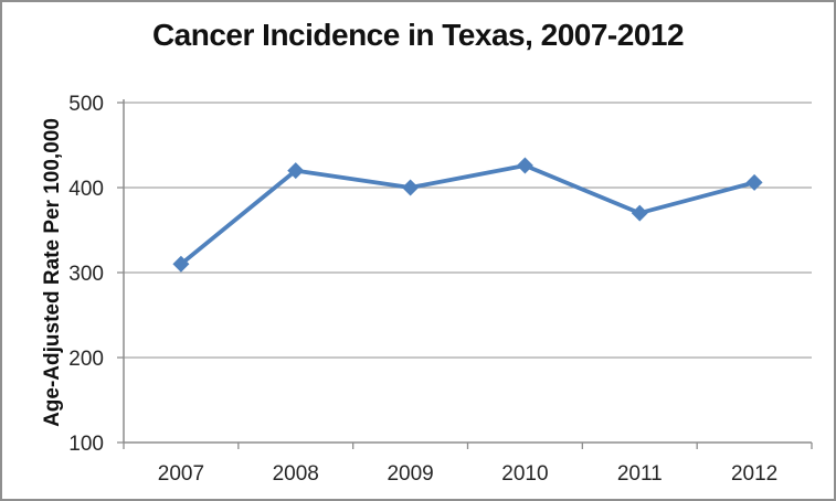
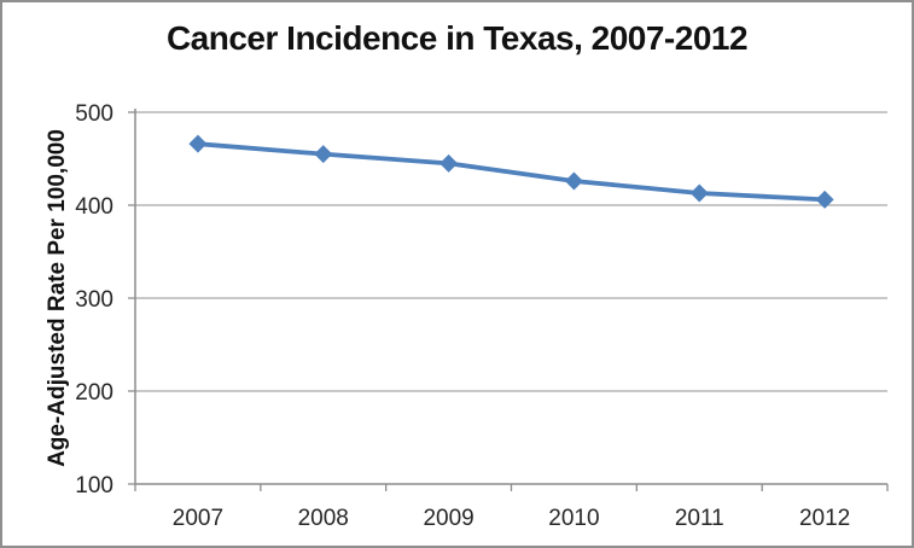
2007: 310 -> 470
2008: 420 -> 460
2009: 400 -> 440
2011: 370 -> 410
